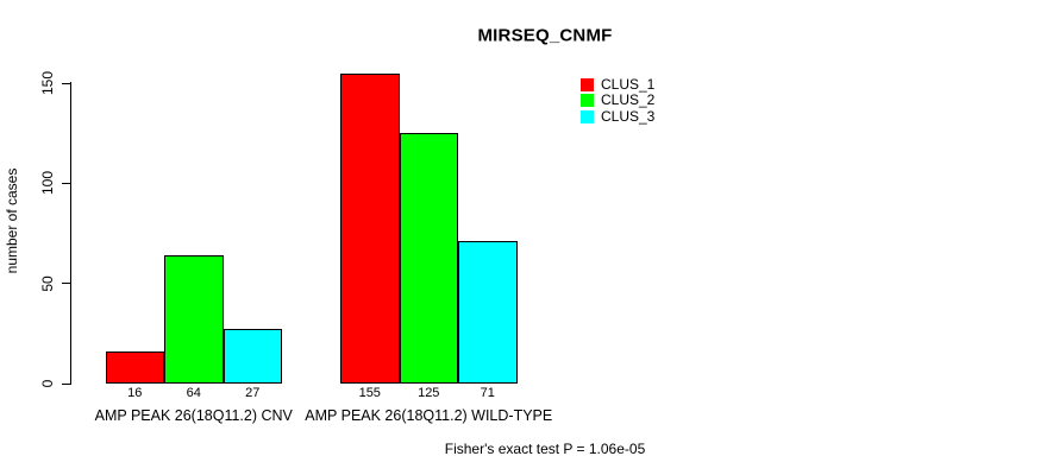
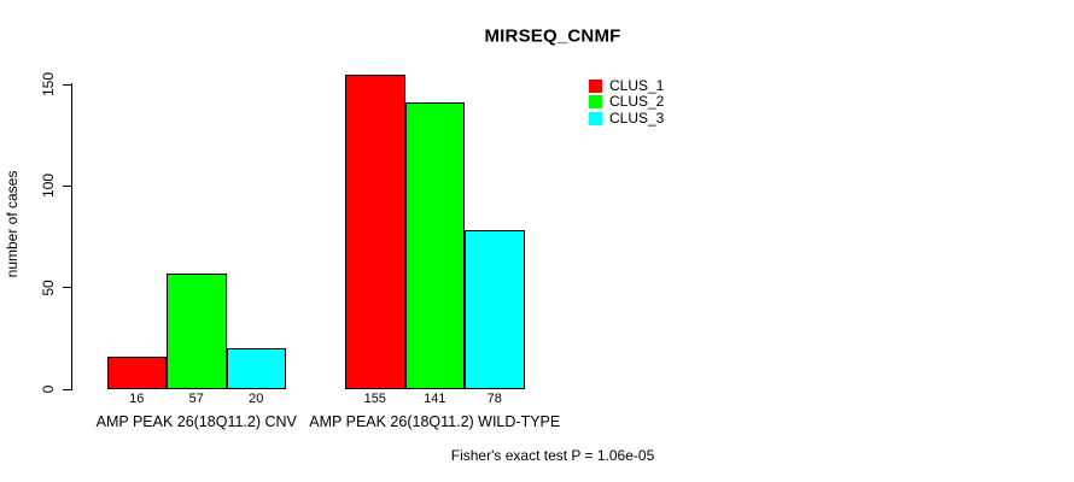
CLUS_2/AMP PEAK 26(18Q11.2) CNV: 64 -> 57
CLUS_3/AMP PEAK 26(18Q11.2) CNV: 27 -> 20
CLUS_2/AMP PEAK 26(18Q11.2) WILD-TYPE: 125 -> 141
CLUS_3/AMP PEAK 26(18Q11.2) WILD-TYPE: 71 -> 78
